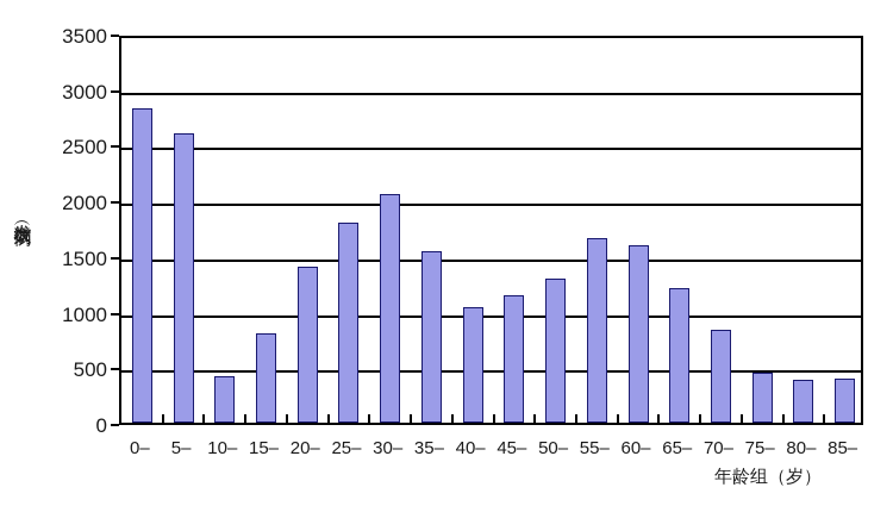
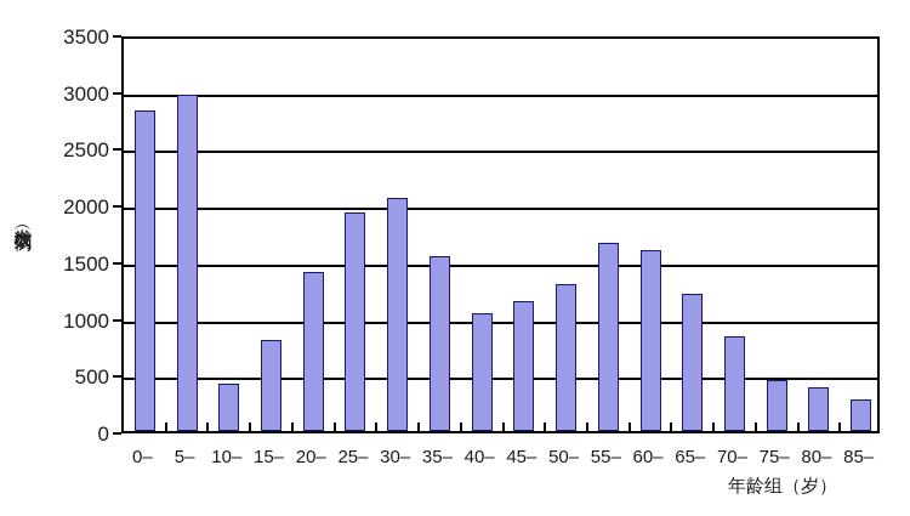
5–: 2600 -> 3000
25–: 1800 -> 1900
85–: 400 -> 300
